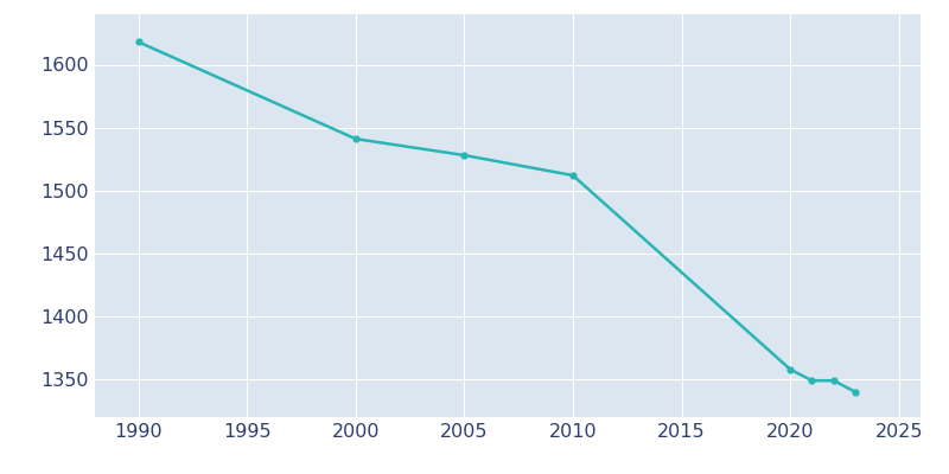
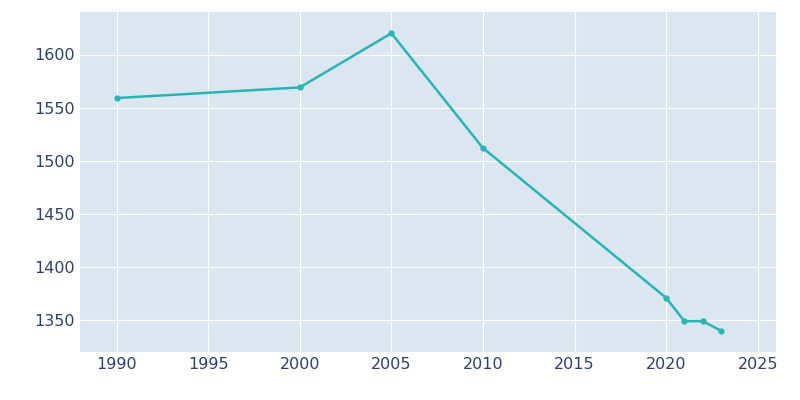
1990: 1618 -> 1559
2000: 1541 -> 1569
2005: 1528 -> 1620
2020: 1358 -> 1371
